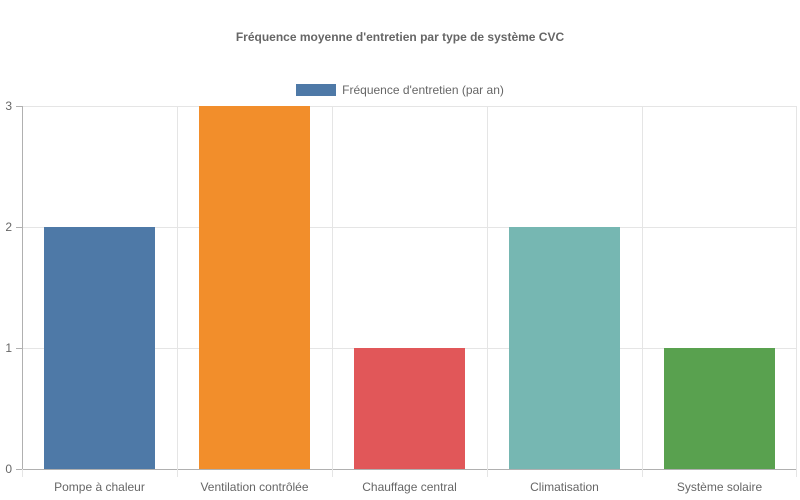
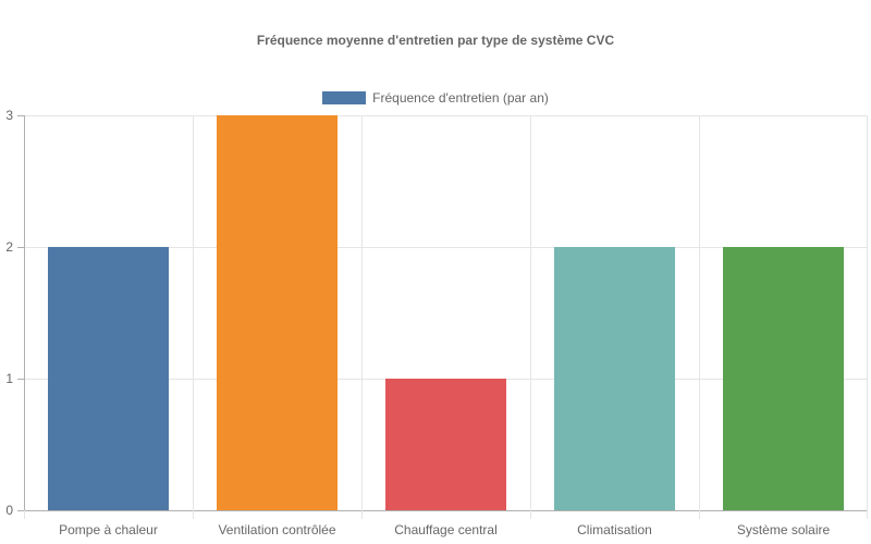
Système solaire: 1 -> 2
